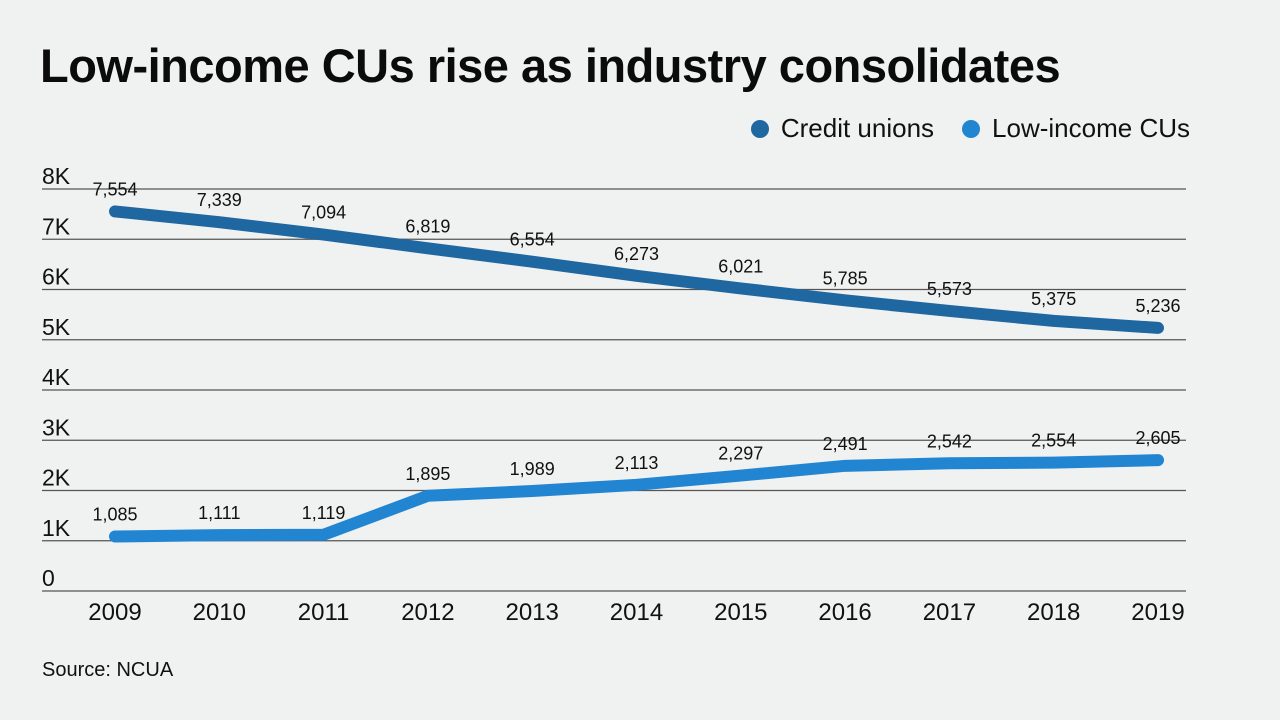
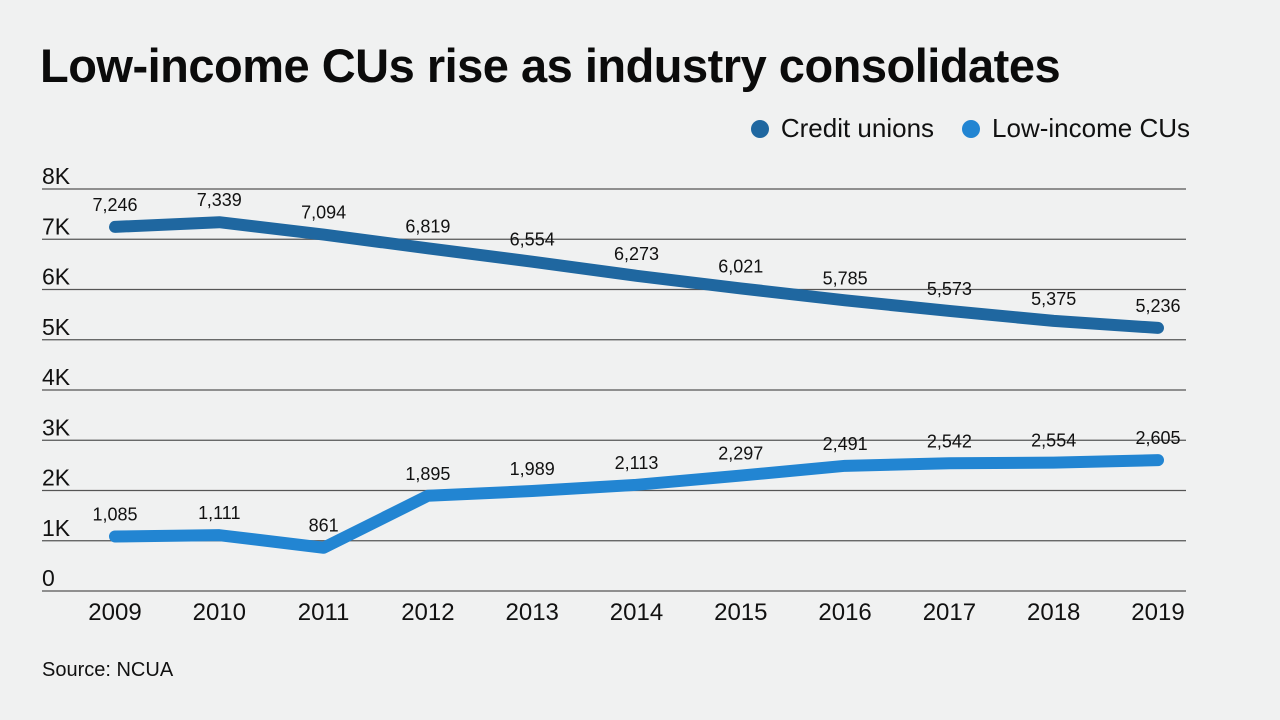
Credit unions/2009: 7,554 -> 7,246
Low-income CUs/2011: 1,119 -> 861
